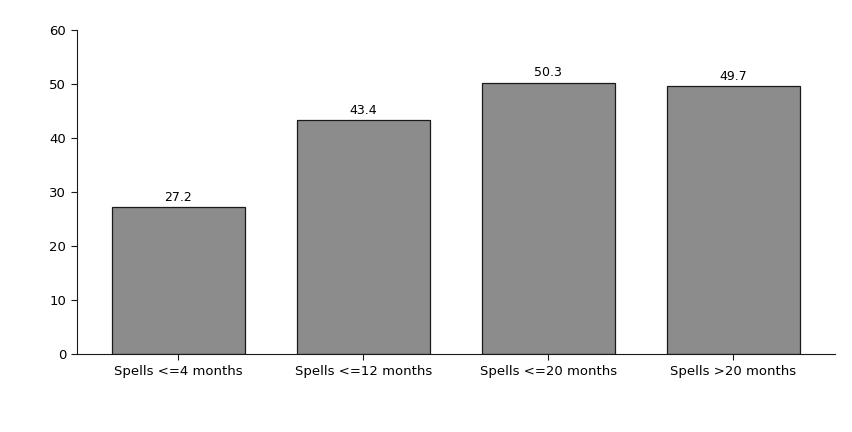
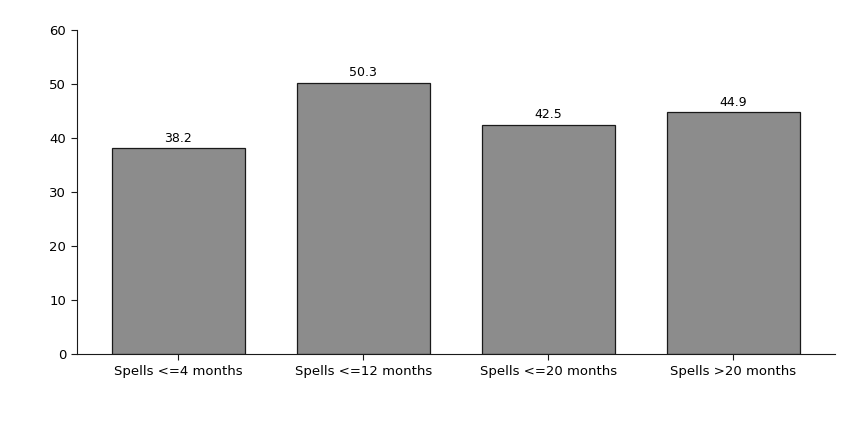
Spells <=4 months: 27.2 -> 38.2
Spells <=12 months: 43.4 -> 50.3
Spells <=20 months: 50.3 -> 42.5
Spells >20 months: 49.7 -> 44.9
